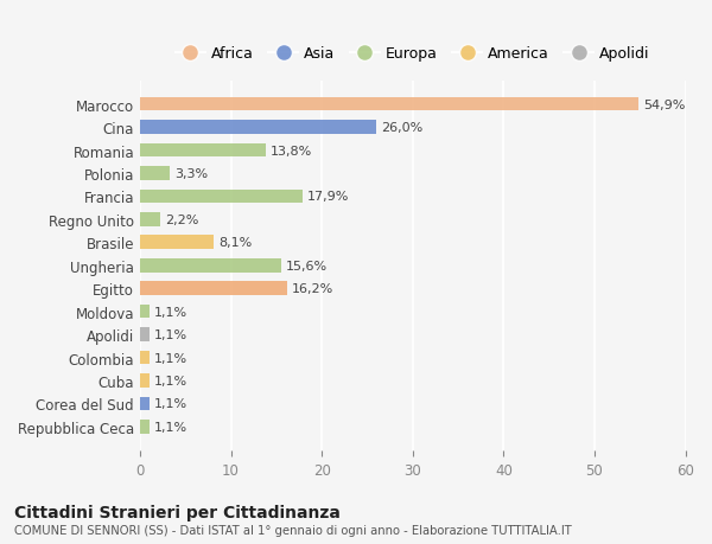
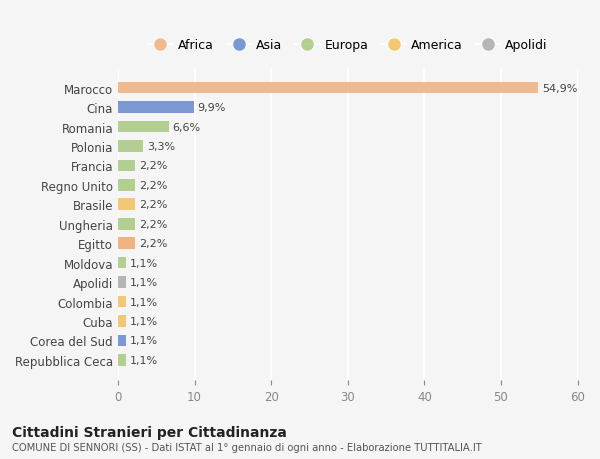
Cina: 26,0% -> 9,9%
Romania: 13,8% -> 6,6%
Francia: 17,9% -> 2,2%
Brasile: 8,1% -> 2,2%
Ungheria: 15,6% -> 2,2%
Egitto: 16,2% -> 2,2%
